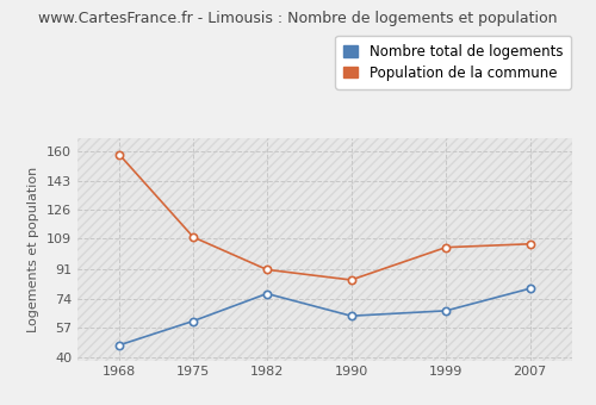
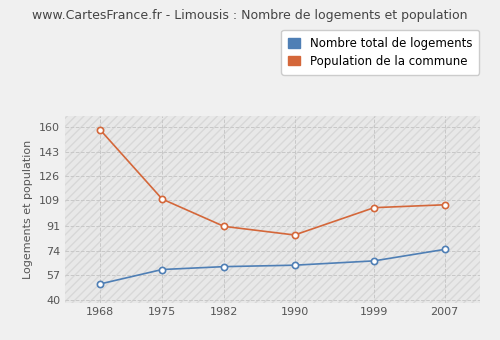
Nombre total de logements/1968: 47 -> 51
Nombre total de logements/1982: 77 -> 63
Nombre total de logements/2007: 80 -> 75
